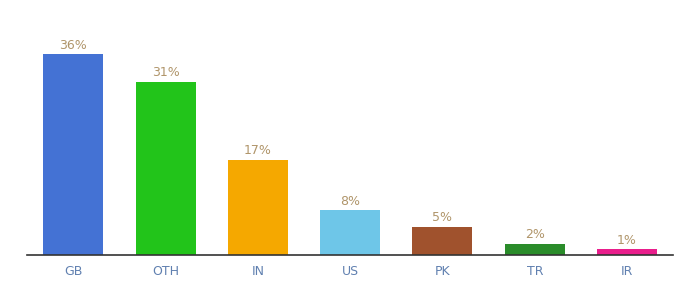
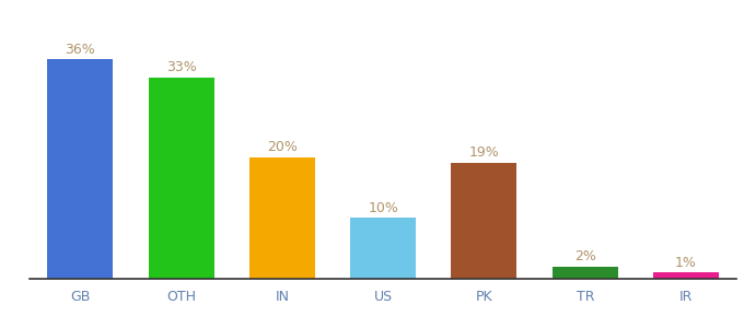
OTH: 31% -> 33%
IN: 17% -> 20%
US: 8% -> 10%
PK: 5% -> 19%
